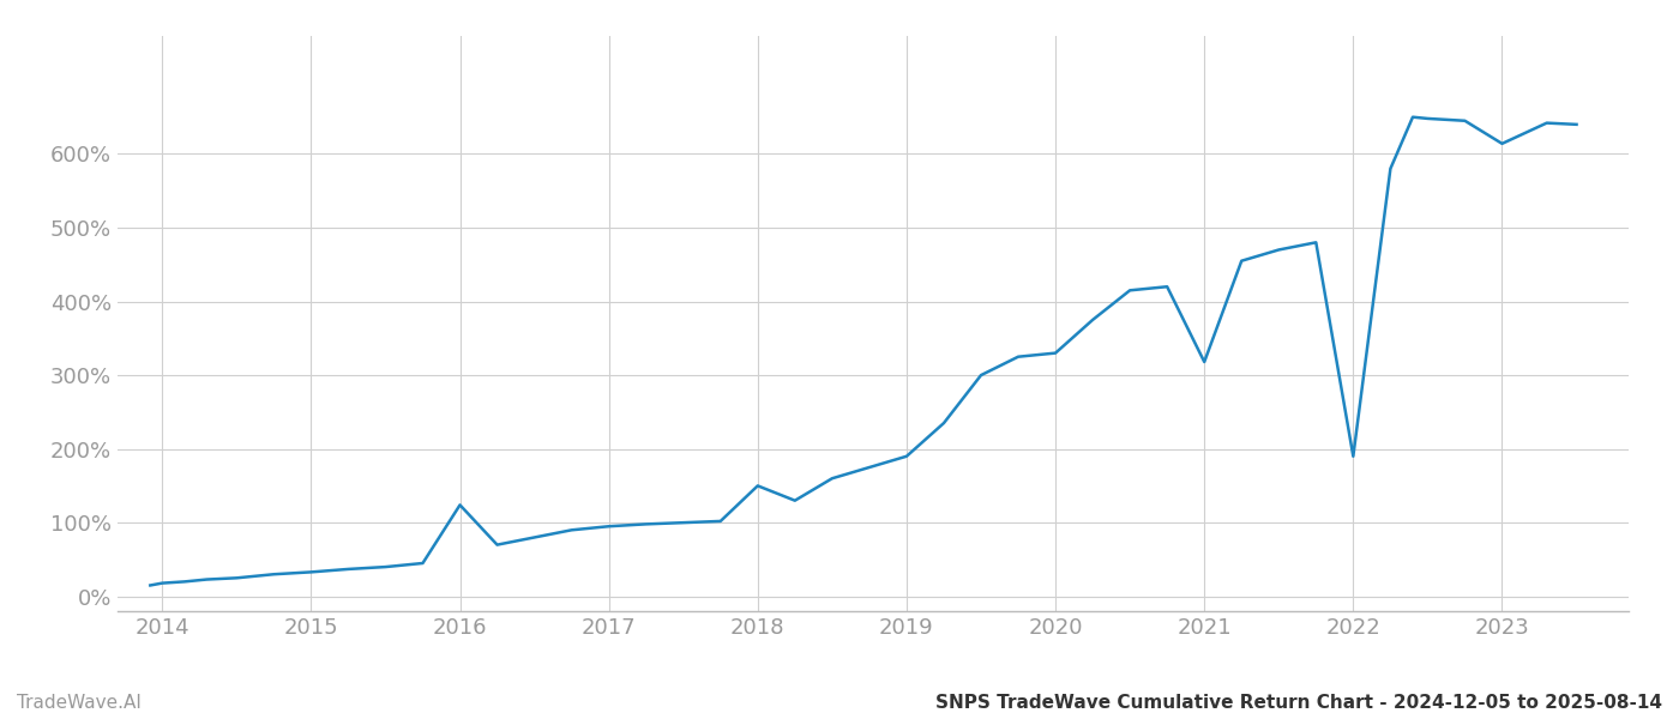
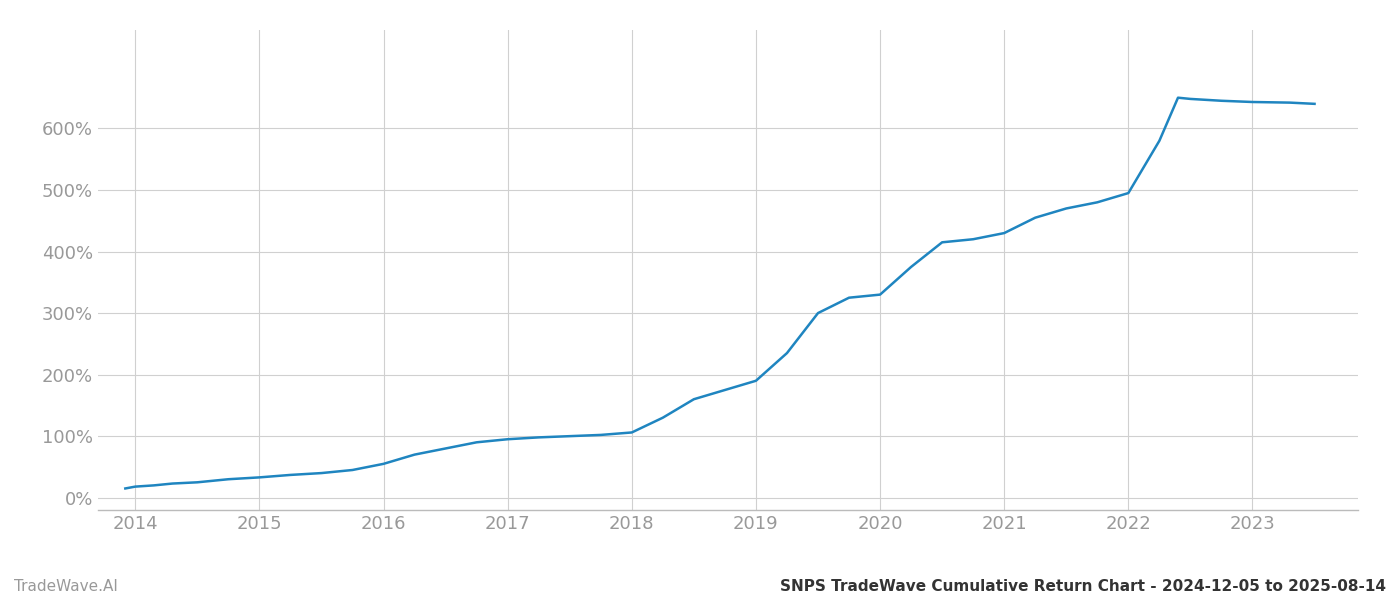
2016: 124% -> 55%
2018: 150% -> 106%
2021: 318% -> 430%
2022: 190% -> 495%
2023: 614% -> 643%
